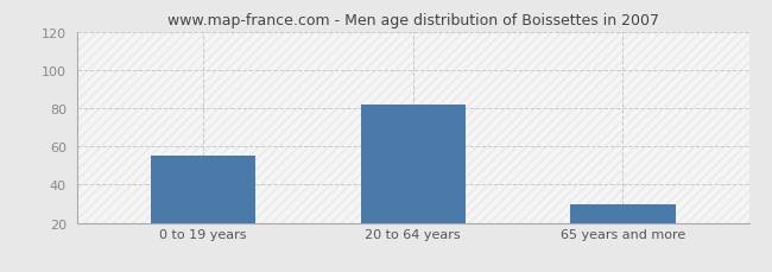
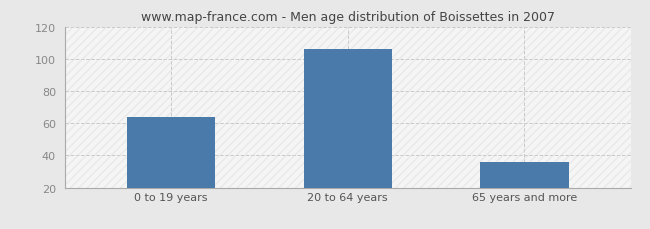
0 to 19 years: 55 -> 64
20 to 64 years: 82 -> 106
65 years and more: 30 -> 36
